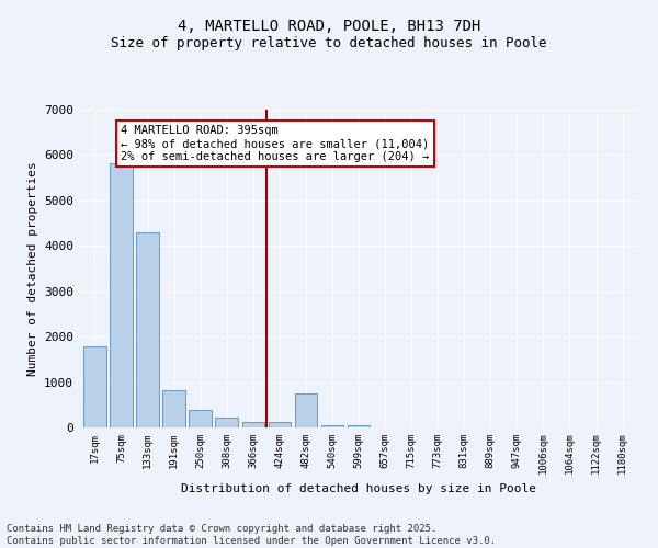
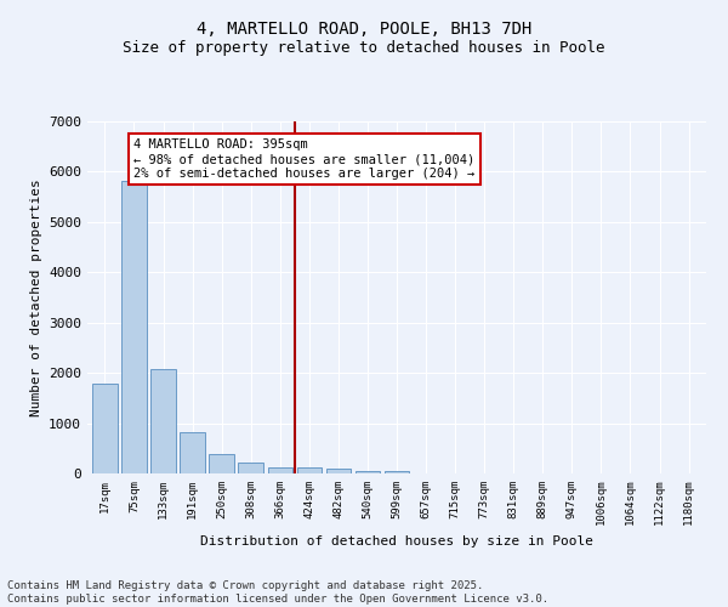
133sqm: 4300 -> 2080
482sqm: 750 -> 90
